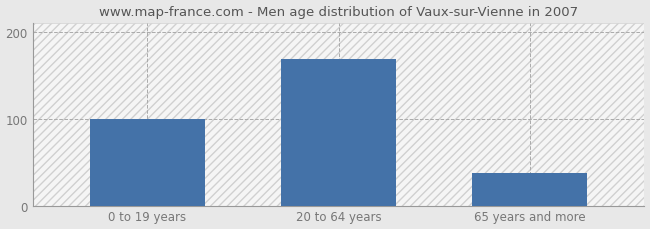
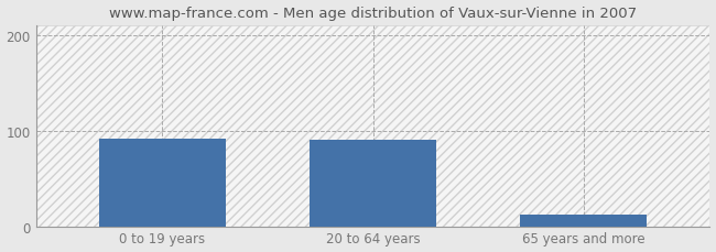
0 to 19 years: 99 -> 92
20 to 64 years: 169 -> 90
65 years and more: 38 -> 12
